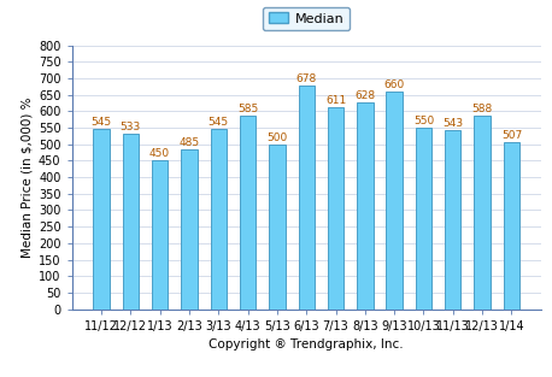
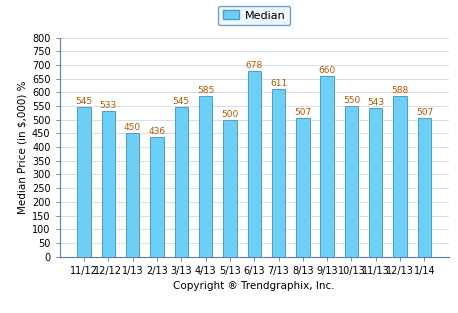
2/13: 485 -> 436
8/13: 628 -> 507
